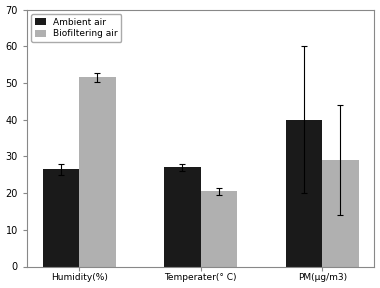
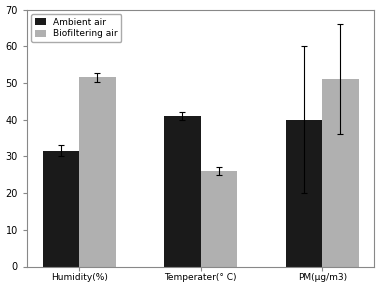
Ambient air/Humidity(%): 26.5 -> 31.5
Ambient air/Temperater(° C): 27.0 -> 41.0
Biofiltering air/Temperater(° C): 20.5 -> 26.0
Biofiltering air/PM(μg/m3): 29.0 -> 51.0
